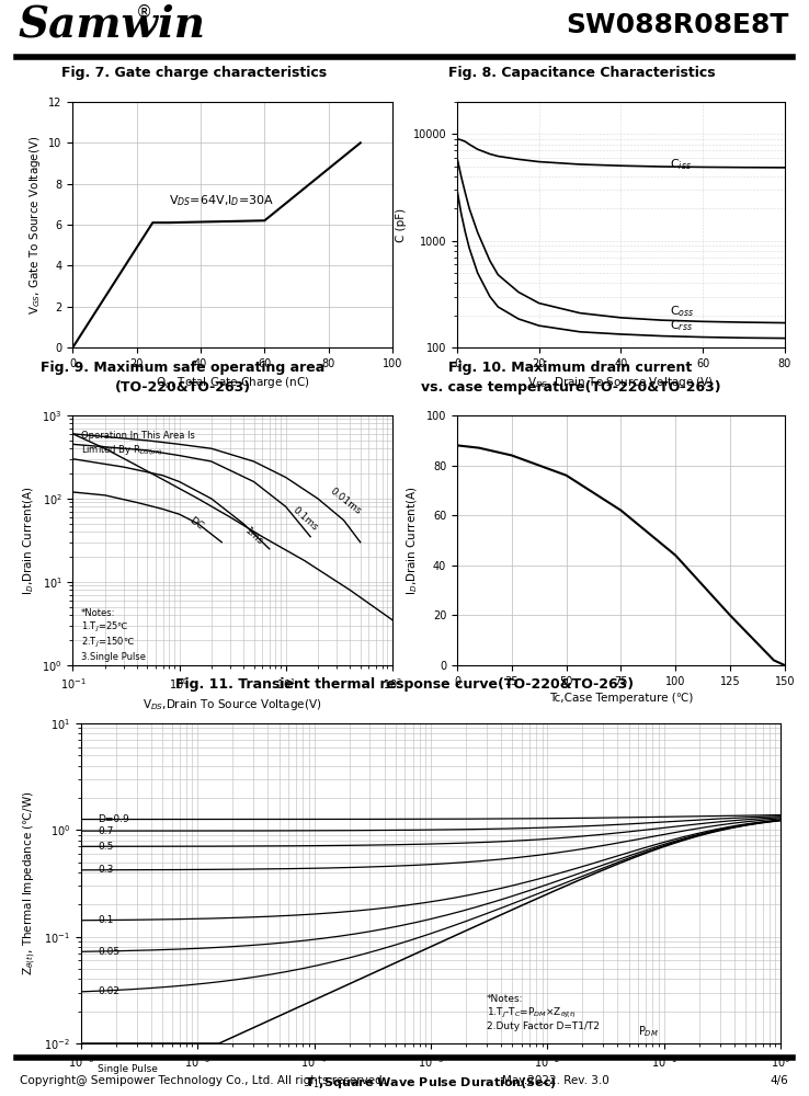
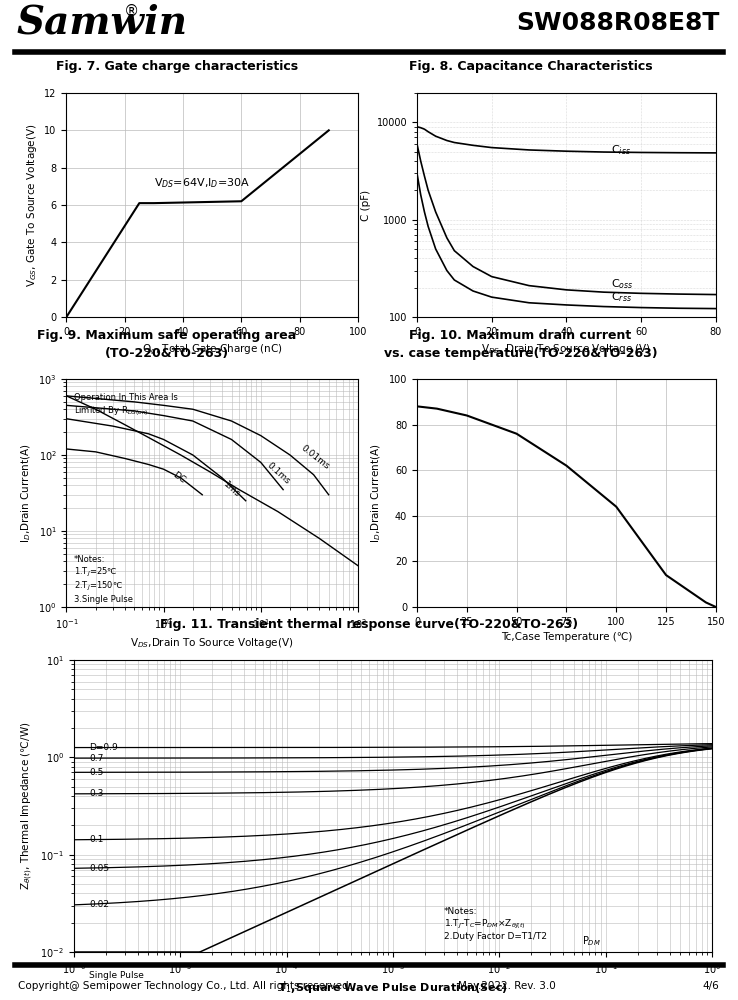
125: 20 -> 14
